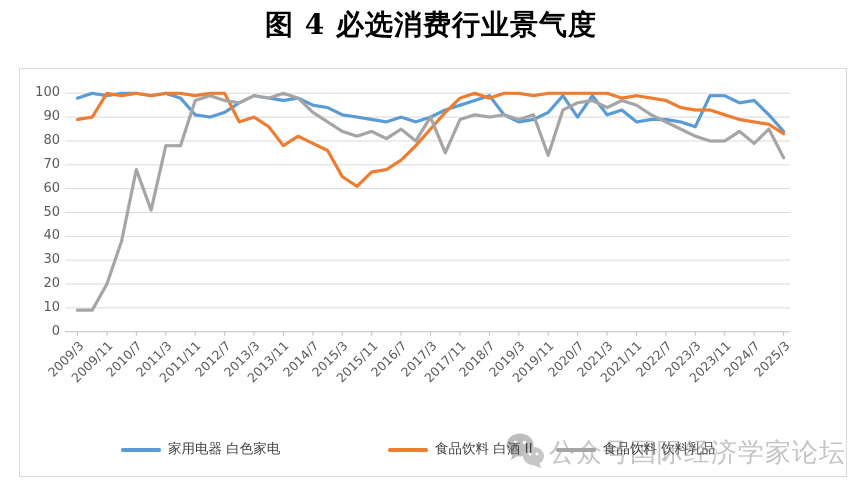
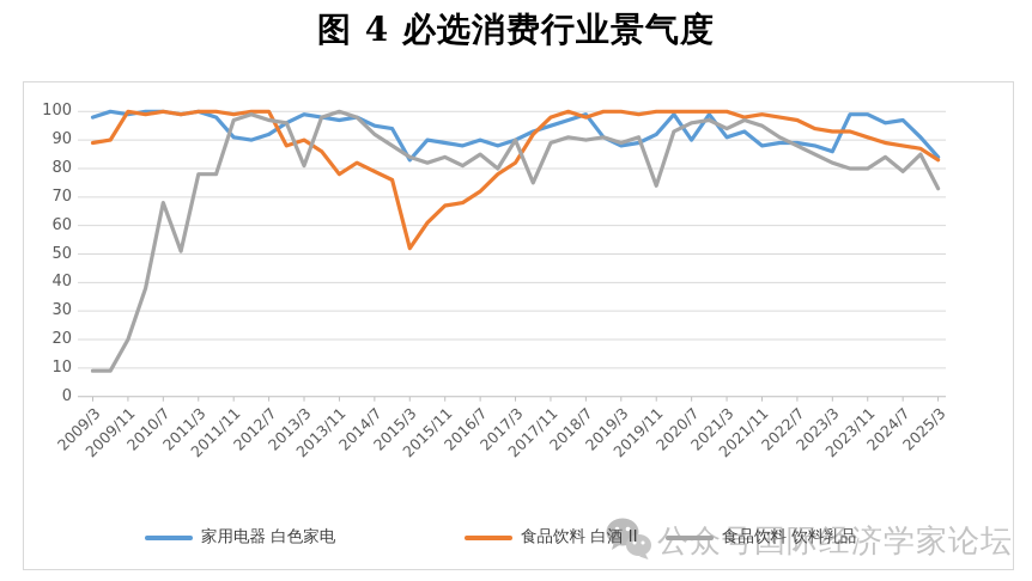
食品饮料 饮料乳品/2013/3: 99 -> 81
家用电器 白色家电/2015/3: 91 -> 83
食品饮料 白酒 II/2015/3: 65 -> 52
食品饮料 白酒 II/2017/3: 85 -> 82
